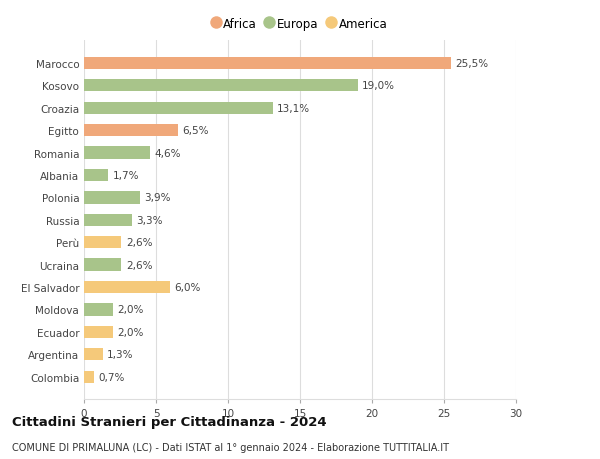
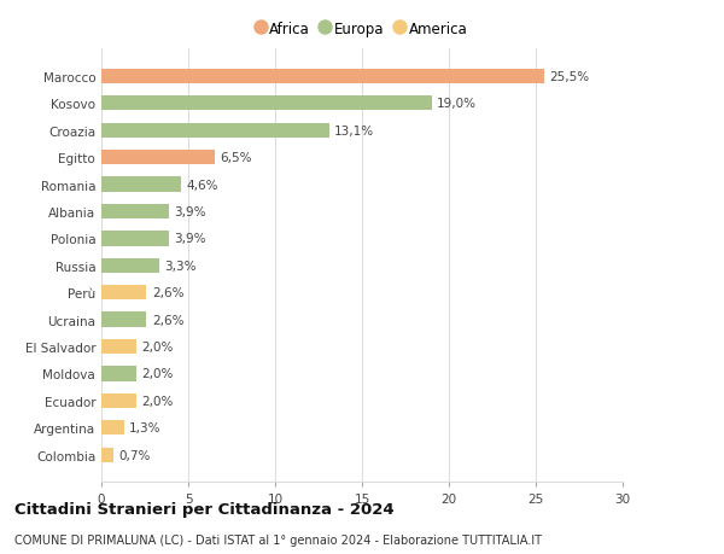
Albania: 1,7% -> 3,9%
El Salvador: 6,0% -> 2,0%
